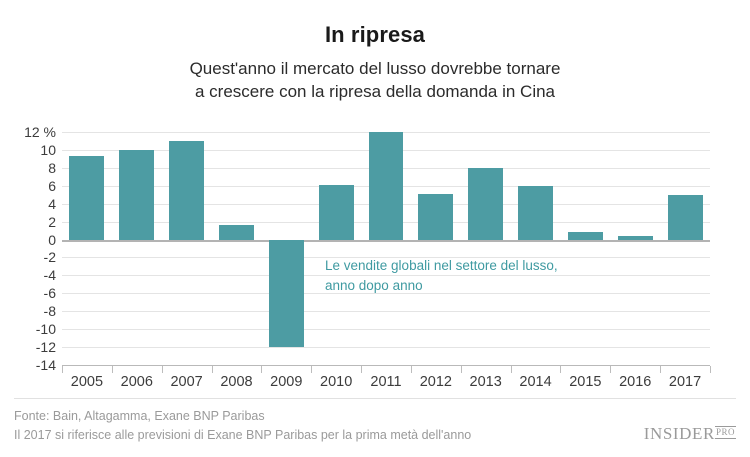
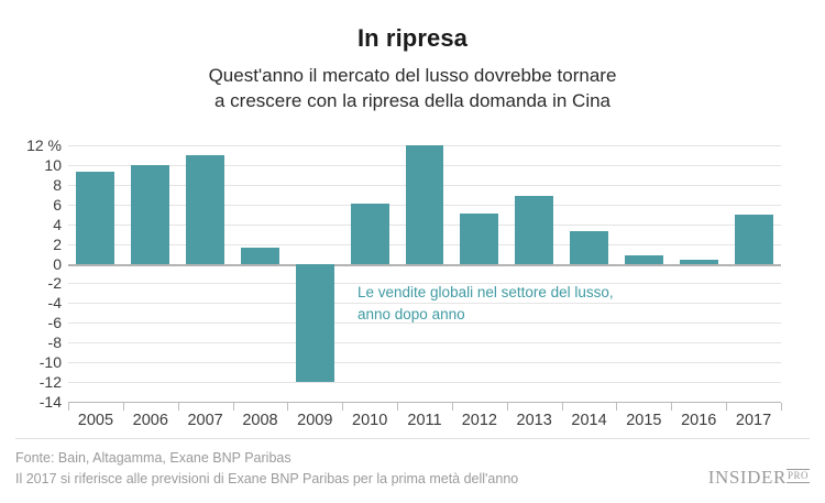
2013: 8% -> 7%
2014: 6% -> 3%
